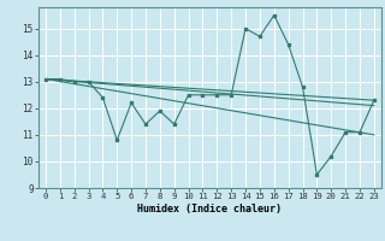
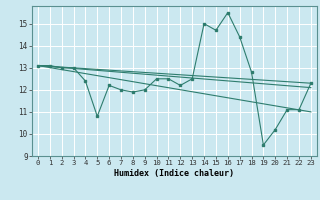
7: 11.4 -> 12.0
9: 11.4 -> 12.0
12: 12.5 -> 12.2
